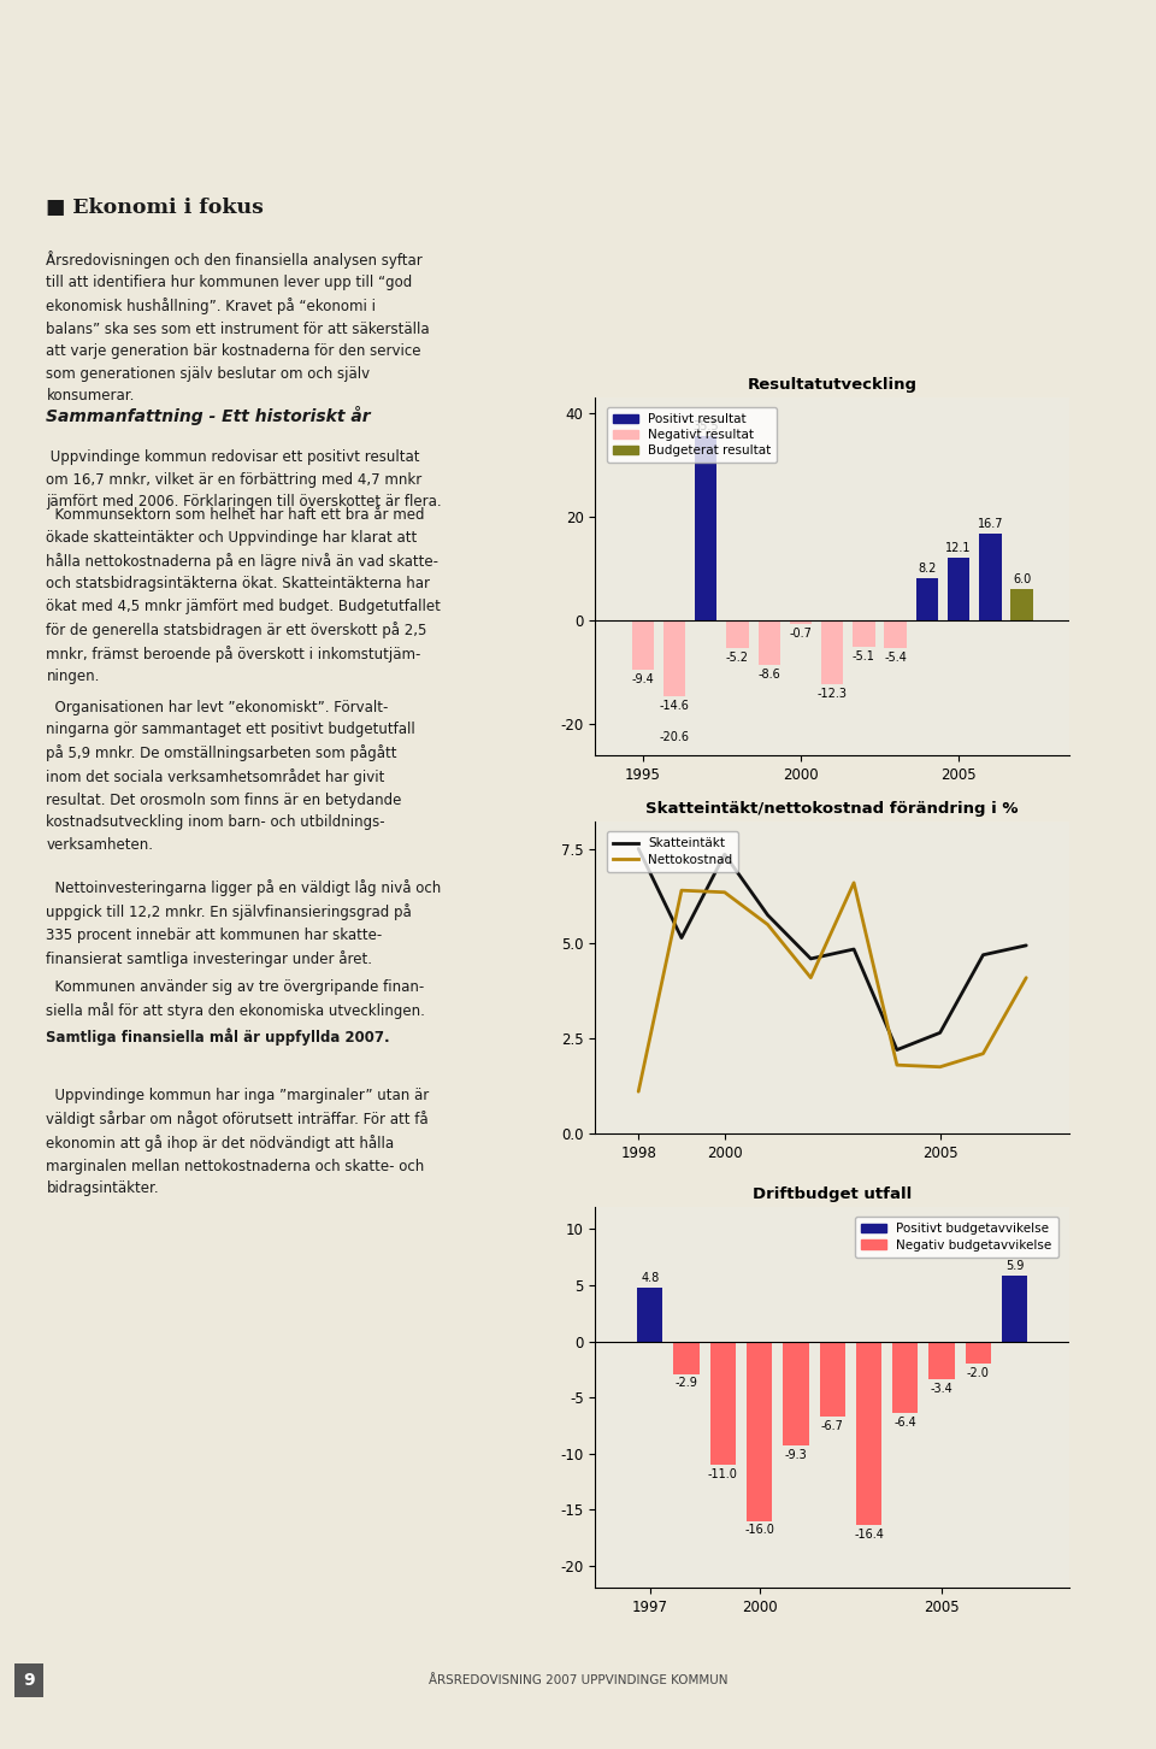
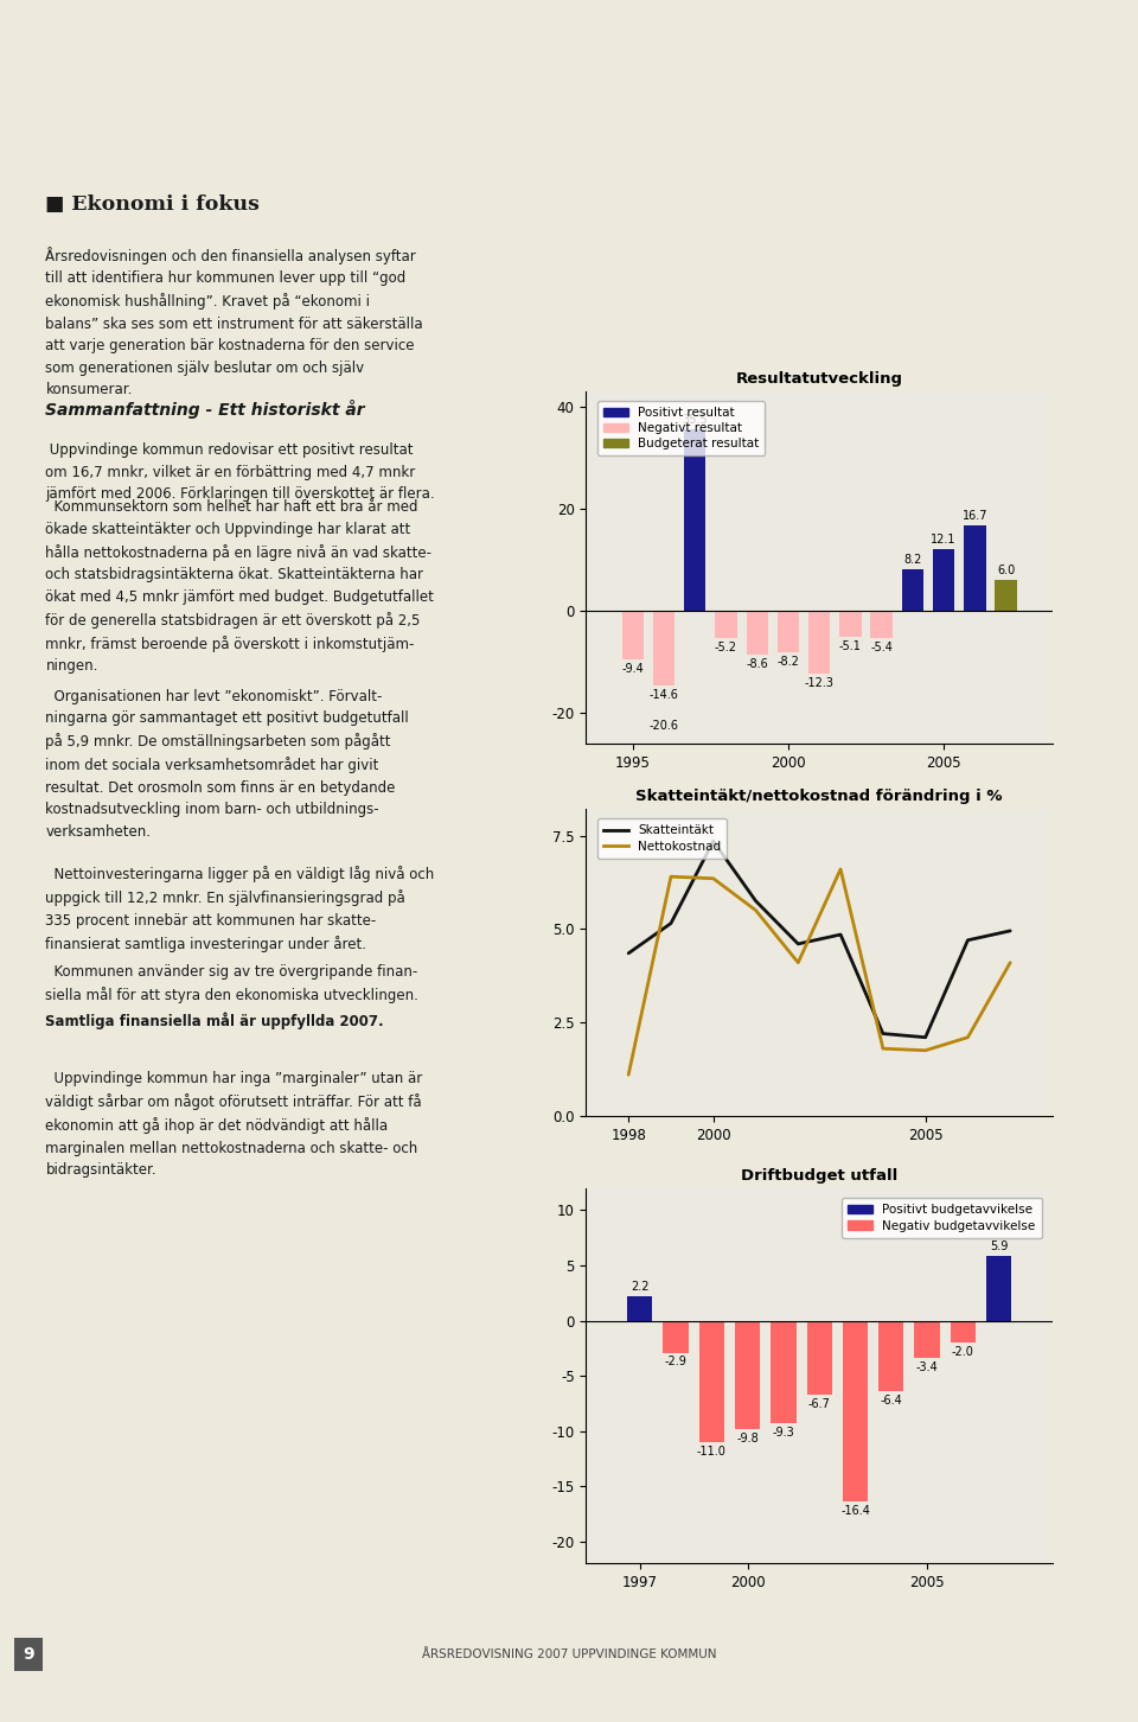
Resultatutveckling/2000: -0.7 -> -8.2
Skatteintäkt/nettokostnad förändring i %/Skatteintäkt/1998: 7.50 -> 4.35
Skatteintäkt/nettokostnad förändring i %/Skatteintäkt/2005: 2.65 -> 2.10
Driftbudget utfall/1997: 4.8 -> 2.2
Driftbudget utfall/2000: -16.0 -> -9.8
